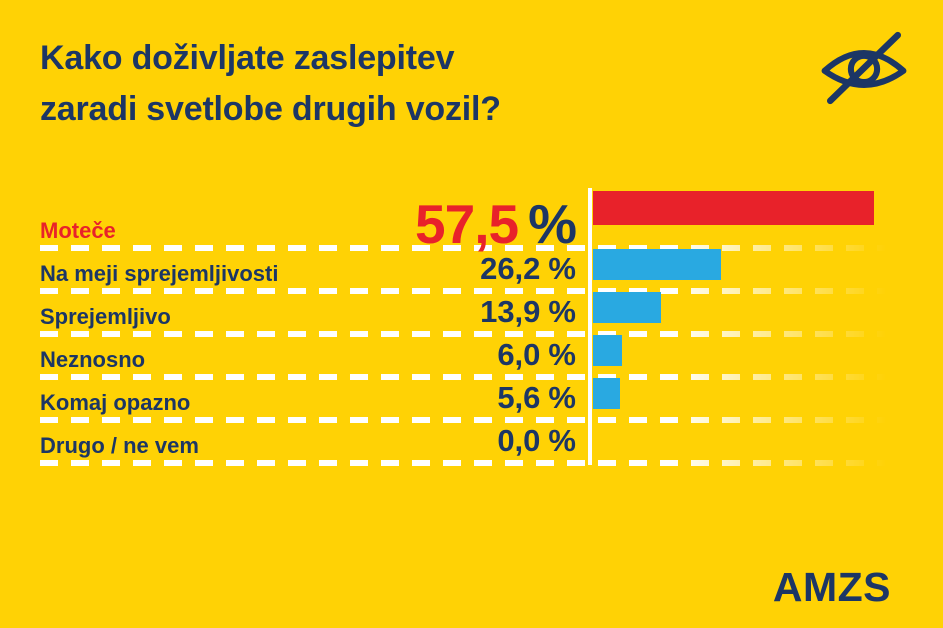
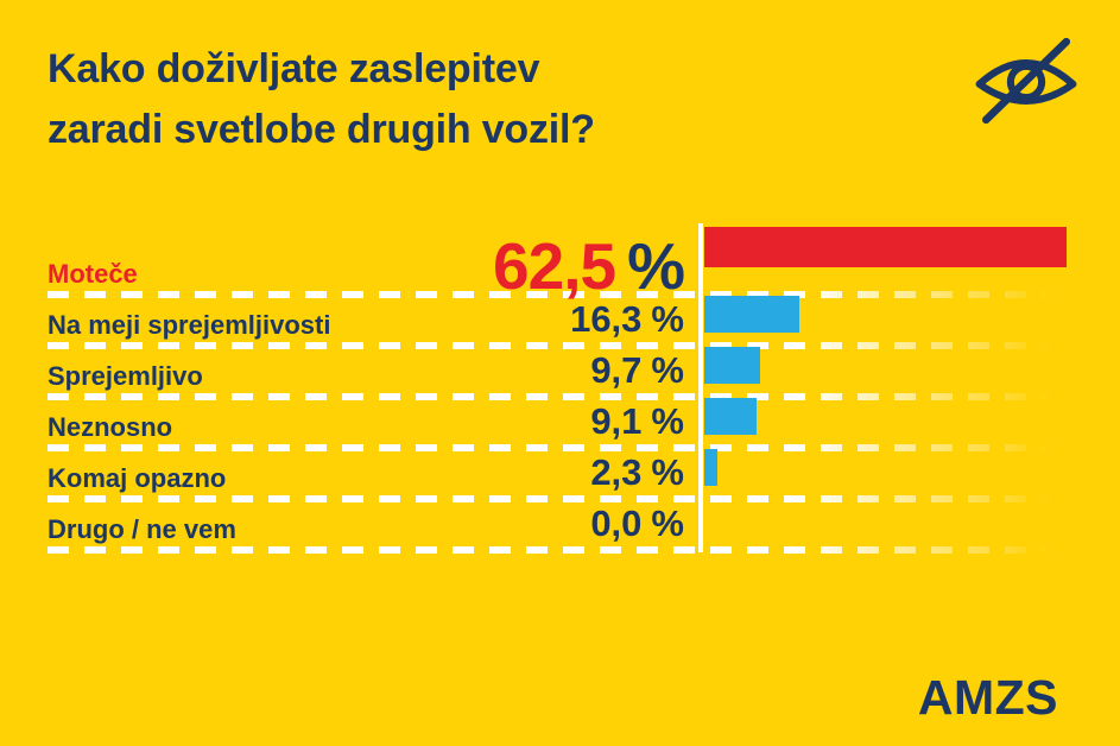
Moteče: 57,5 -> 62,5
Na meji sprejemljivosti: 26,2 -> 16,3
Sprejemljivo: 13,9 -> 9,7
Neznosno: 6,0 -> 9,1
Komaj opazno: 5,6 -> 2,3
